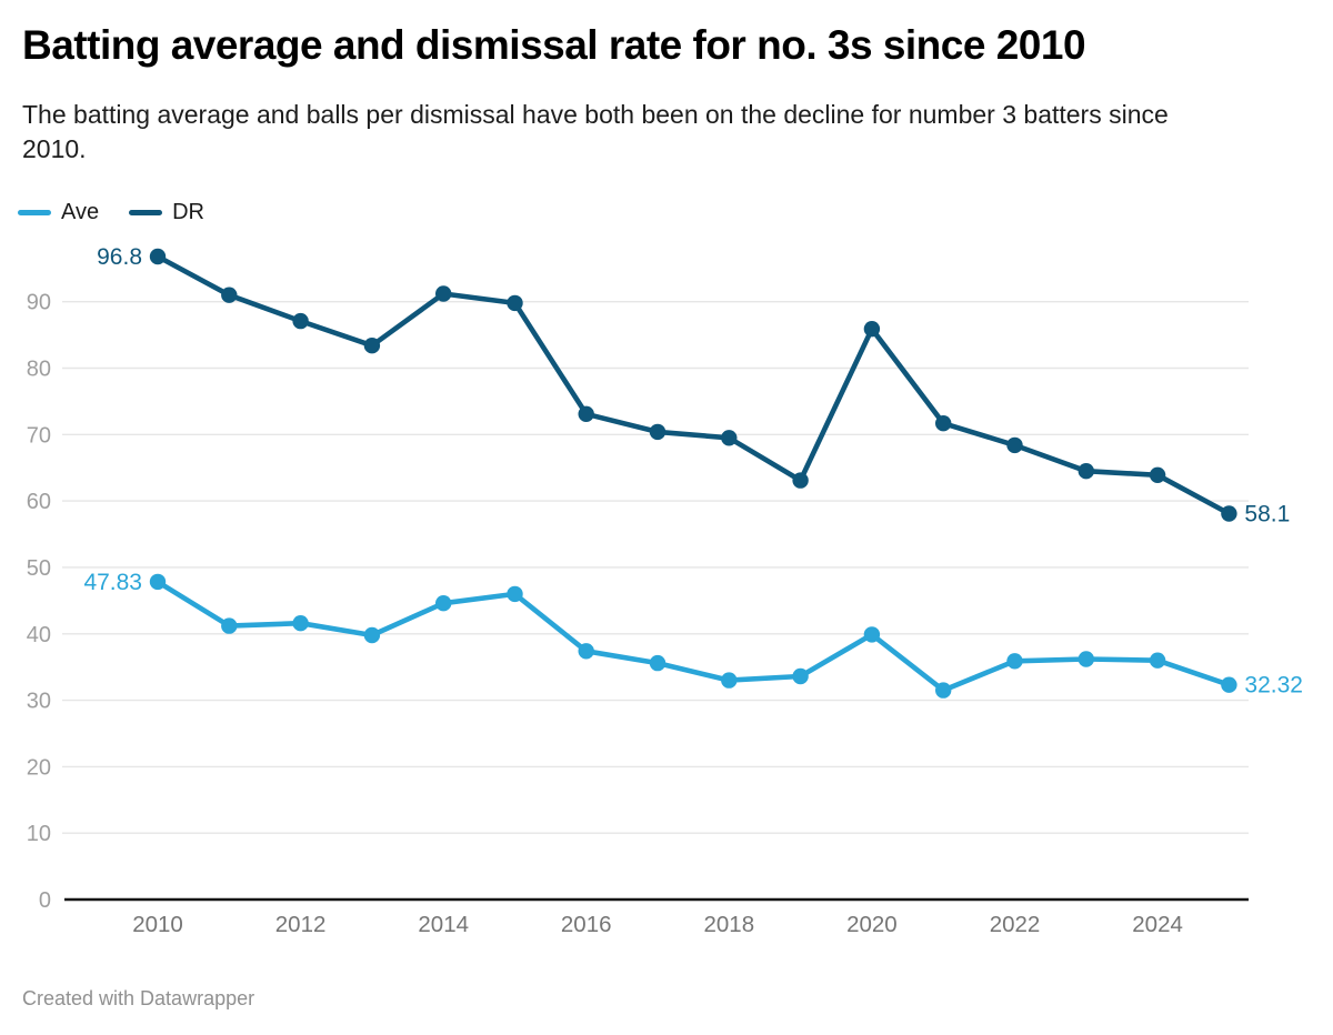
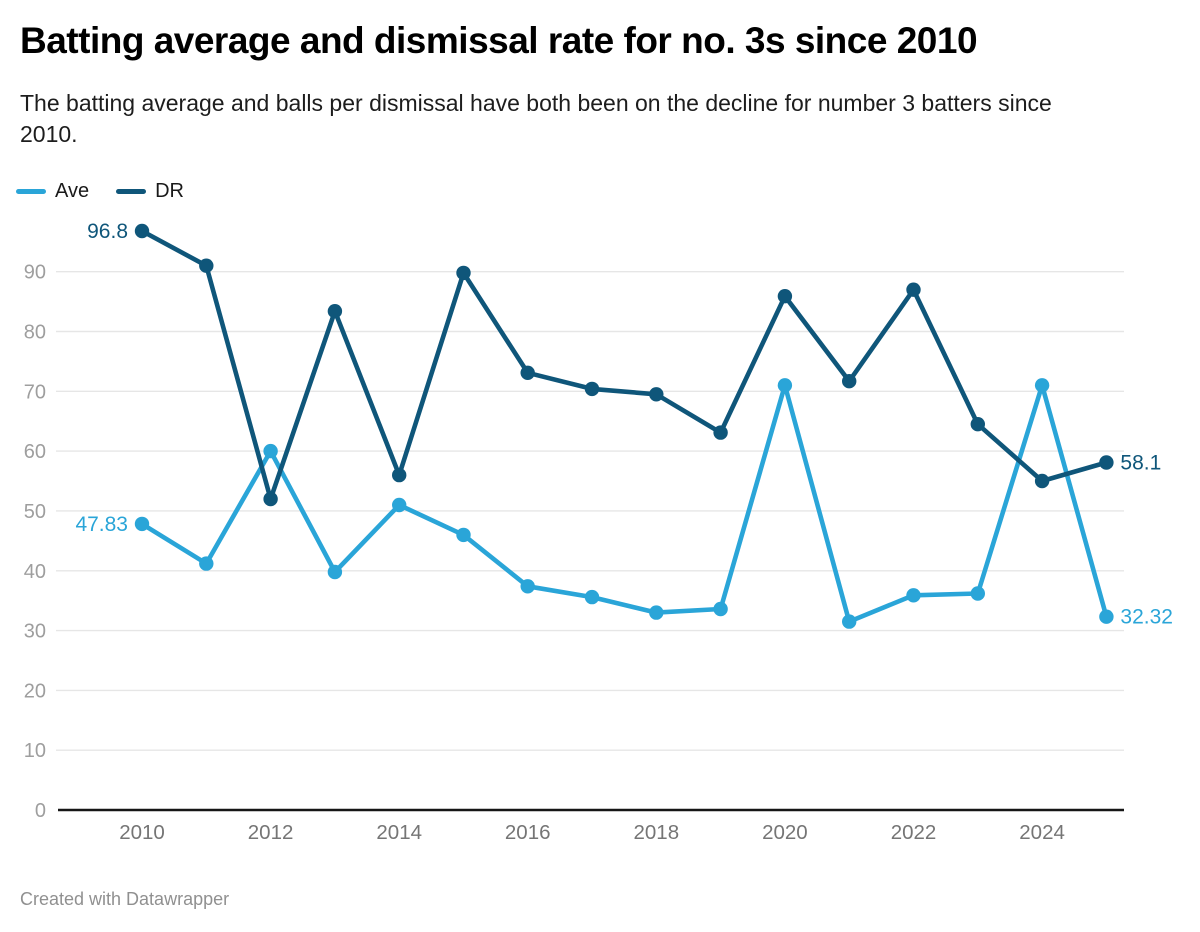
Ave/2012: 42 -> 60
DR/2012: 87 -> 52
Ave/2014: 45 -> 51
DR/2014: 91 -> 56
Ave/2020: 40 -> 71
DR/2022: 68 -> 87
Ave/2024: 36 -> 71
DR/2024: 64 -> 55
